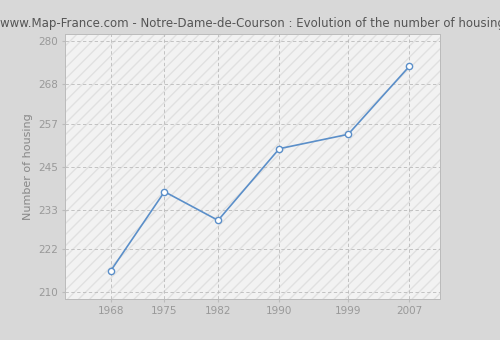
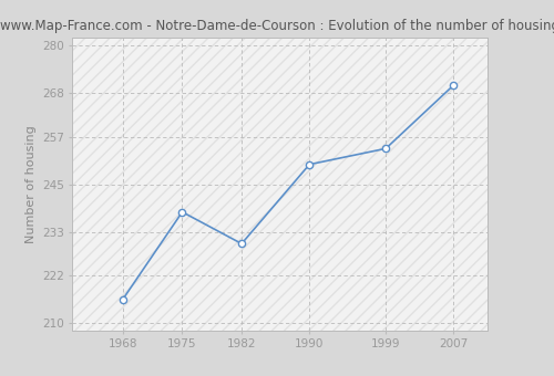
2007: 273 -> 270
